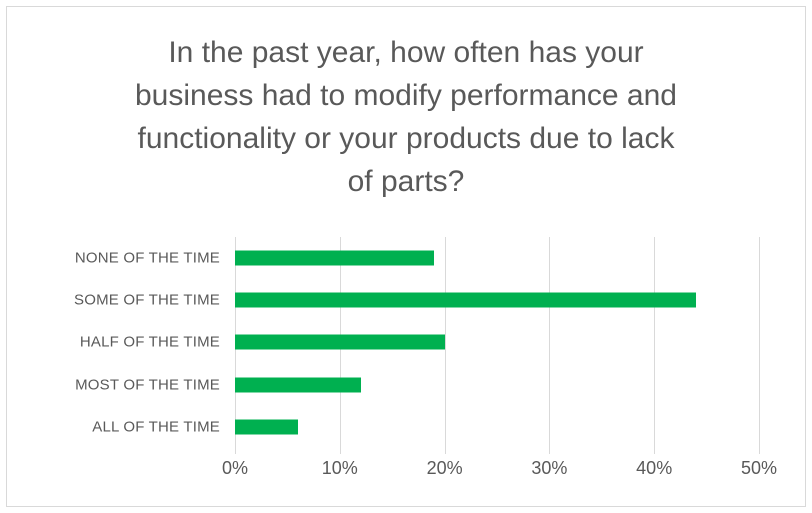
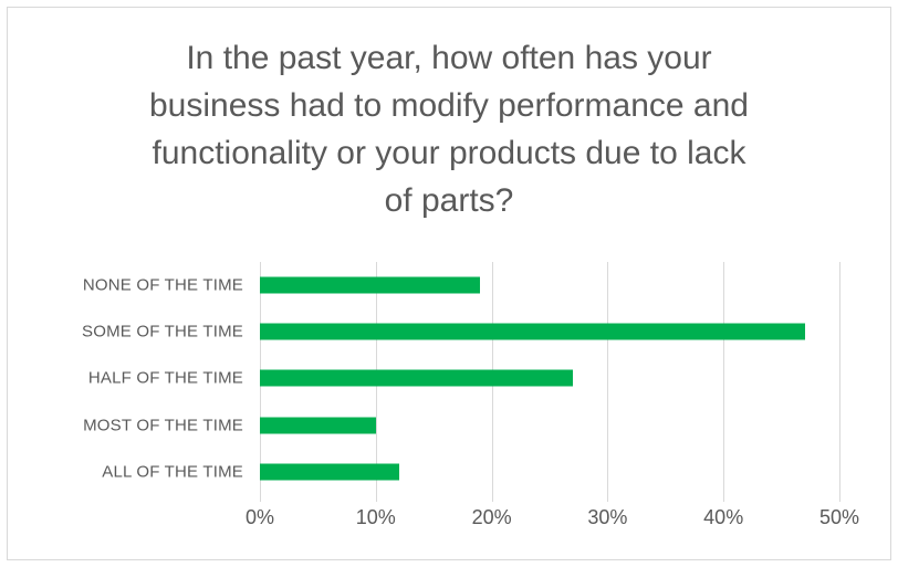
SOME OF THE TIME: 44% -> 47%
HALF OF THE TIME: 20% -> 27%
MOST OF THE TIME: 12% -> 10%
ALL OF THE TIME: 6% -> 12%
